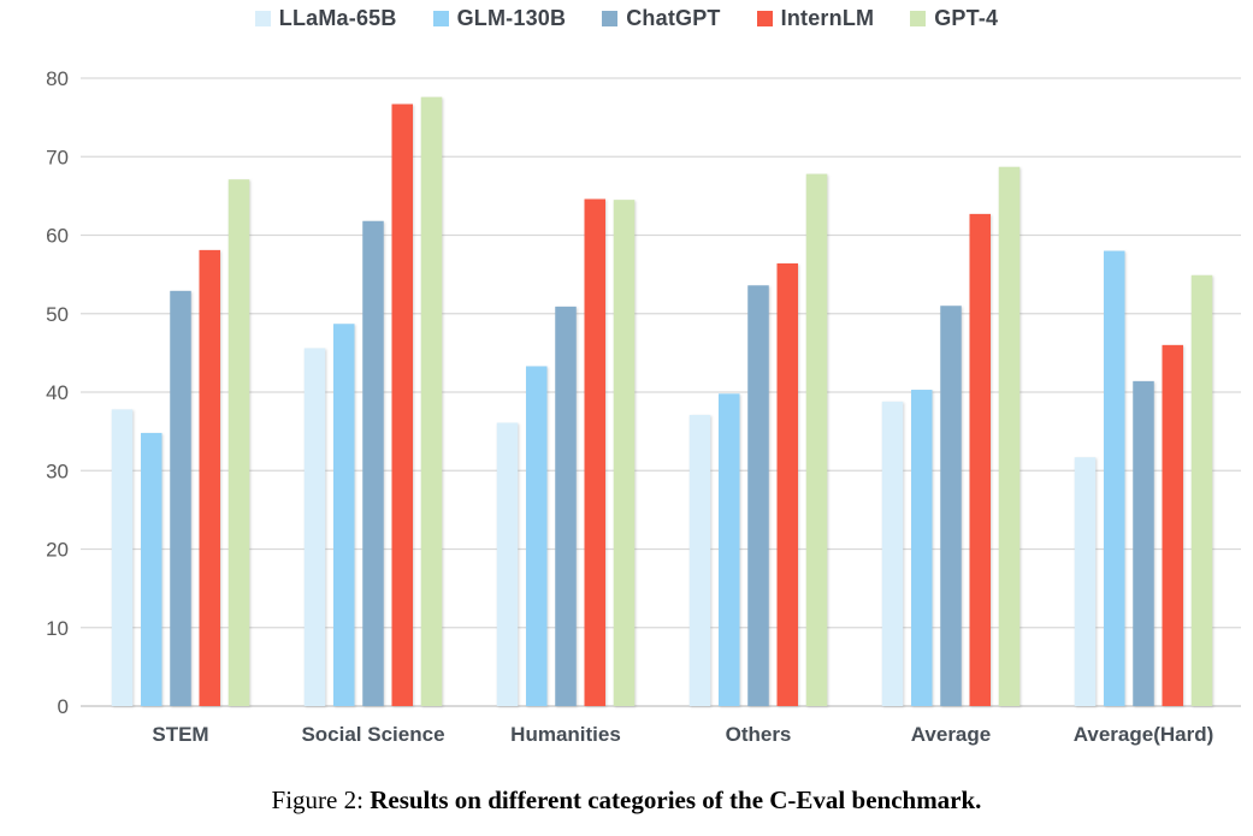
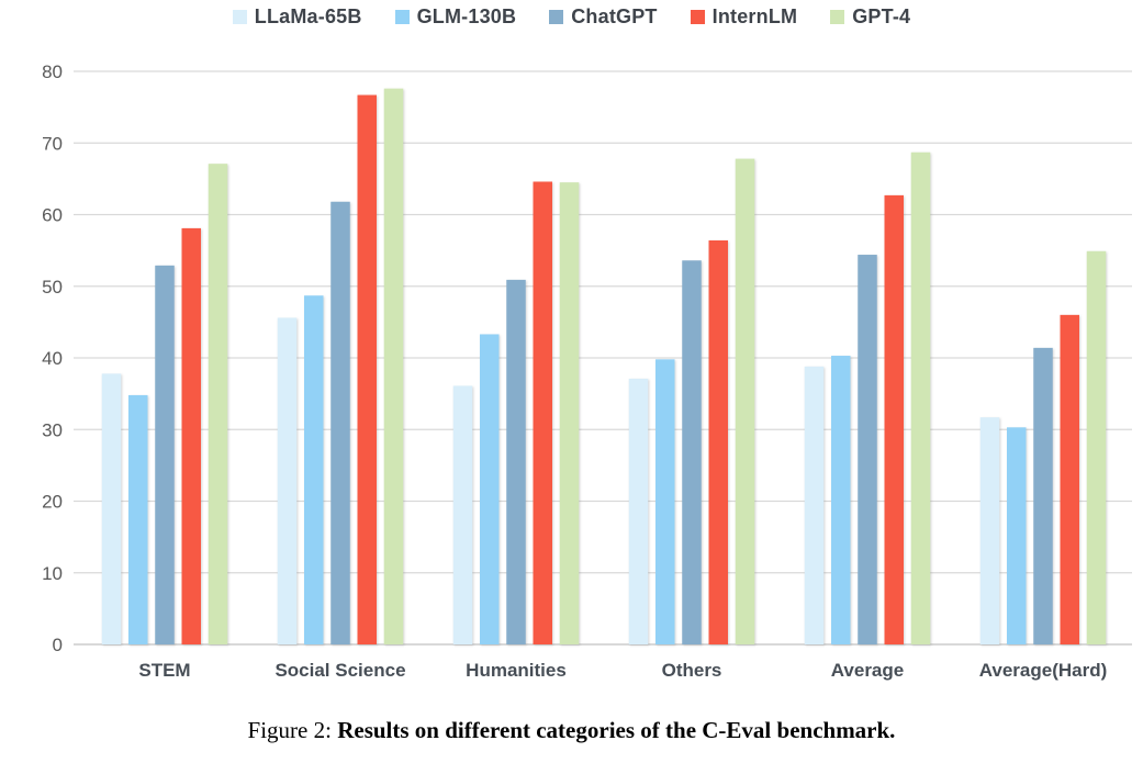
ChatGPT/Average: 51 -> 54
GLM-130B/Average(Hard): 58 -> 30
